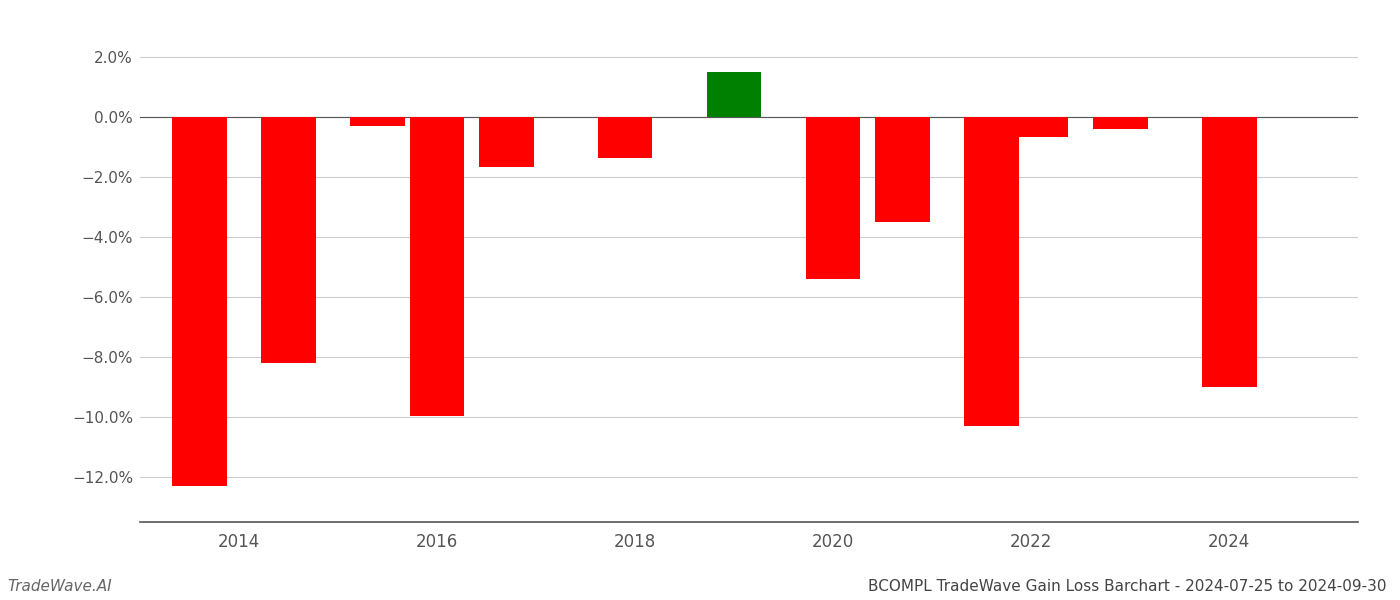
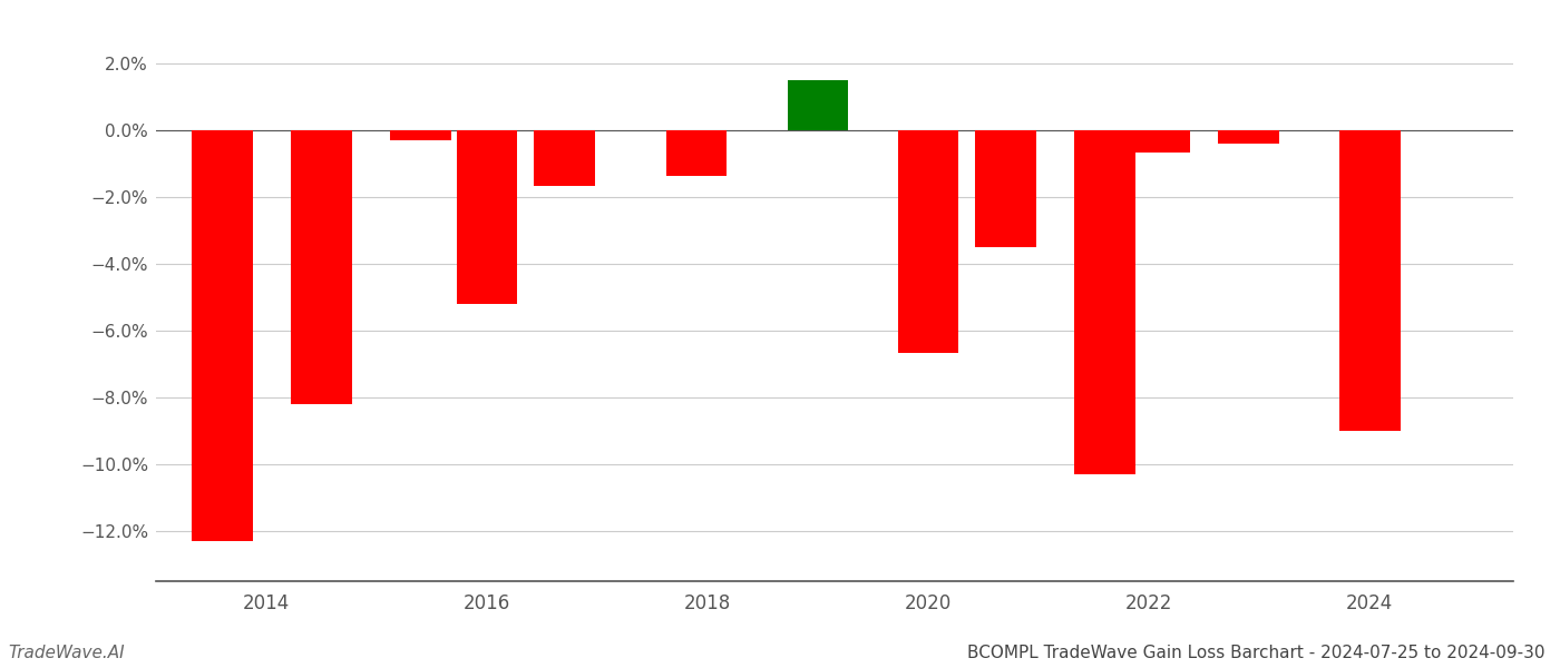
2016: -9.95% -> -5.20%
2020: -5.40% -> -6.65%
